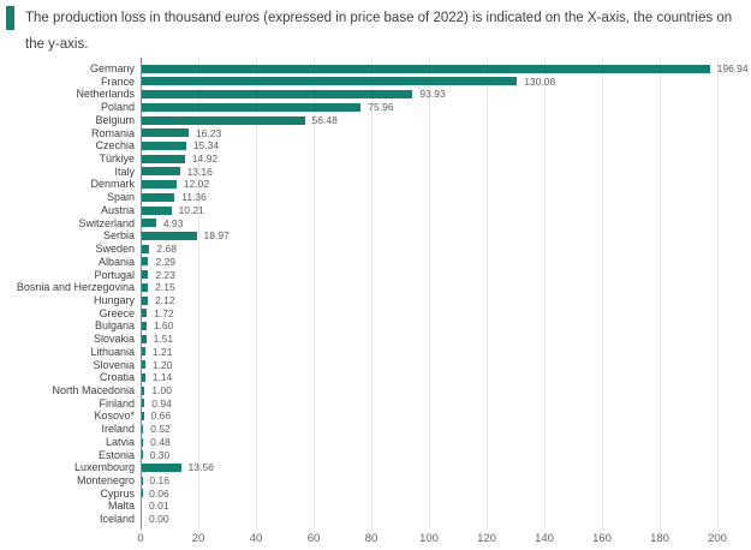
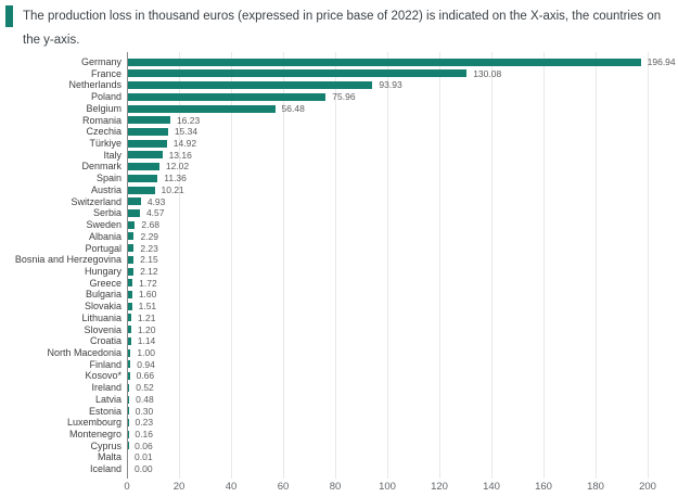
Serbia: 18.97 -> 4.57
Luxembourg: 13.56 -> 0.23
